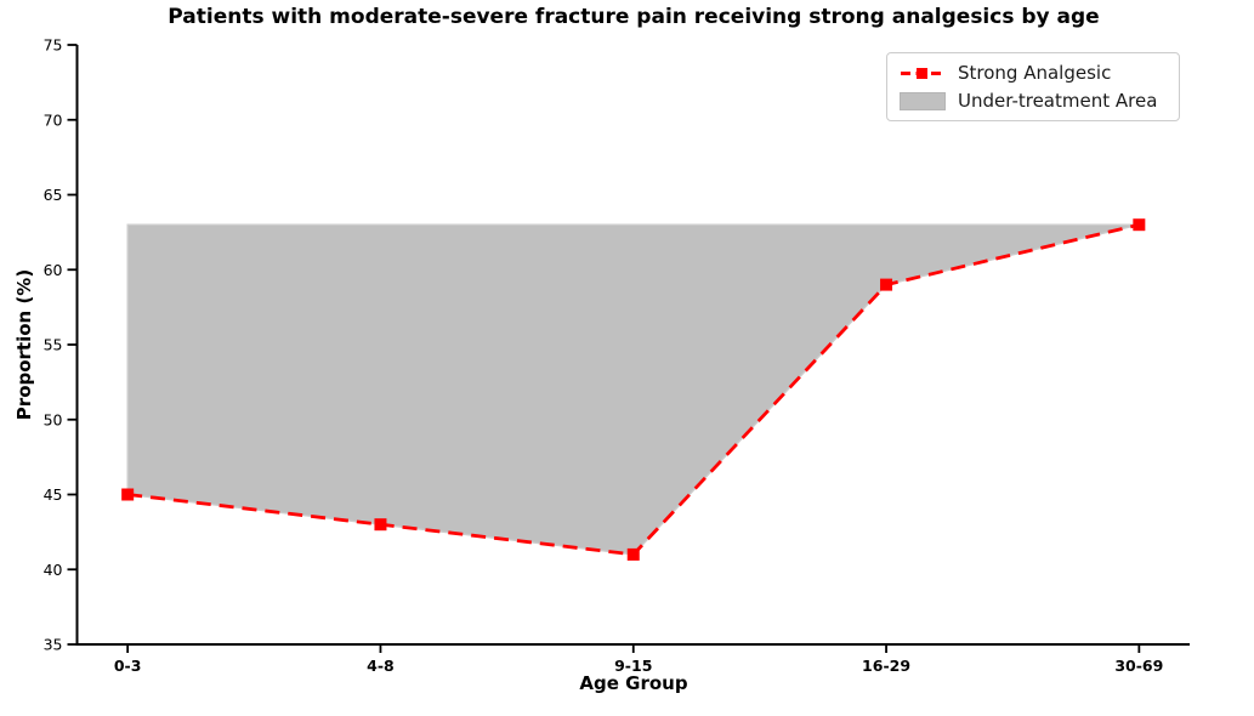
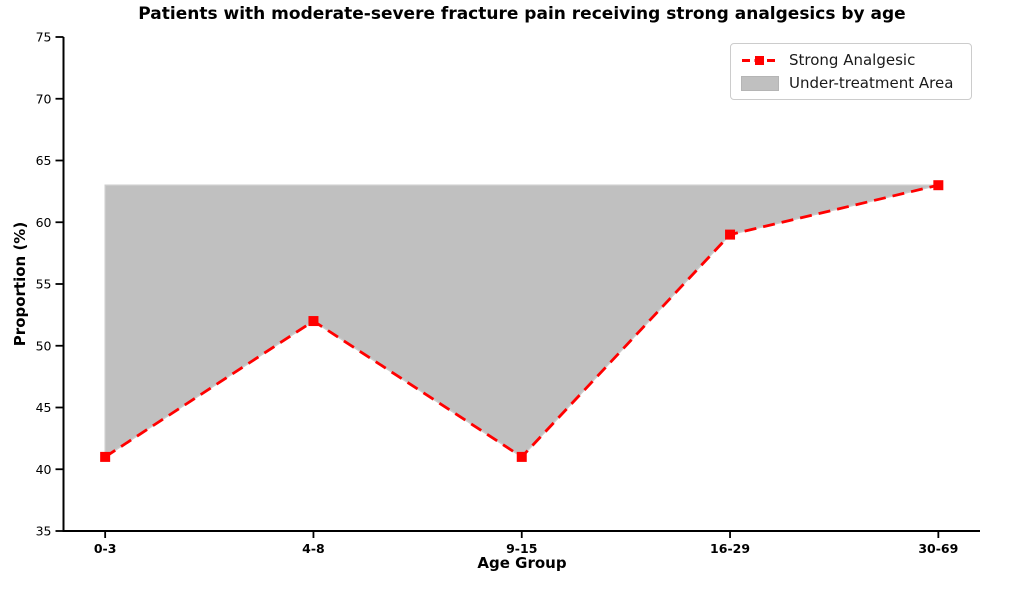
0-3: 45 -> 41
4-8: 43 -> 52
